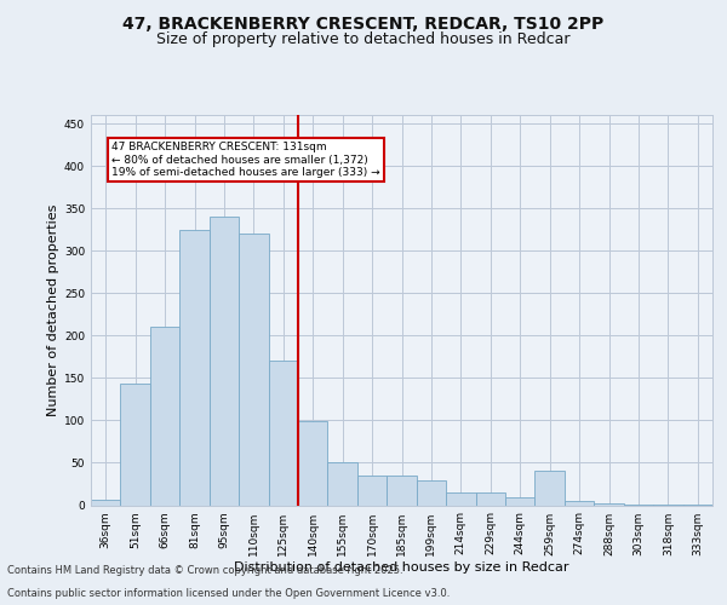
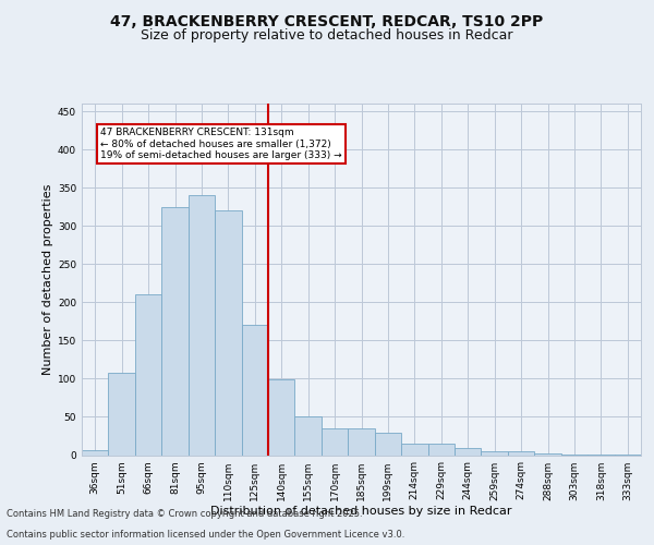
51sqm: 144 -> 107
259sqm: 40 -> 5
